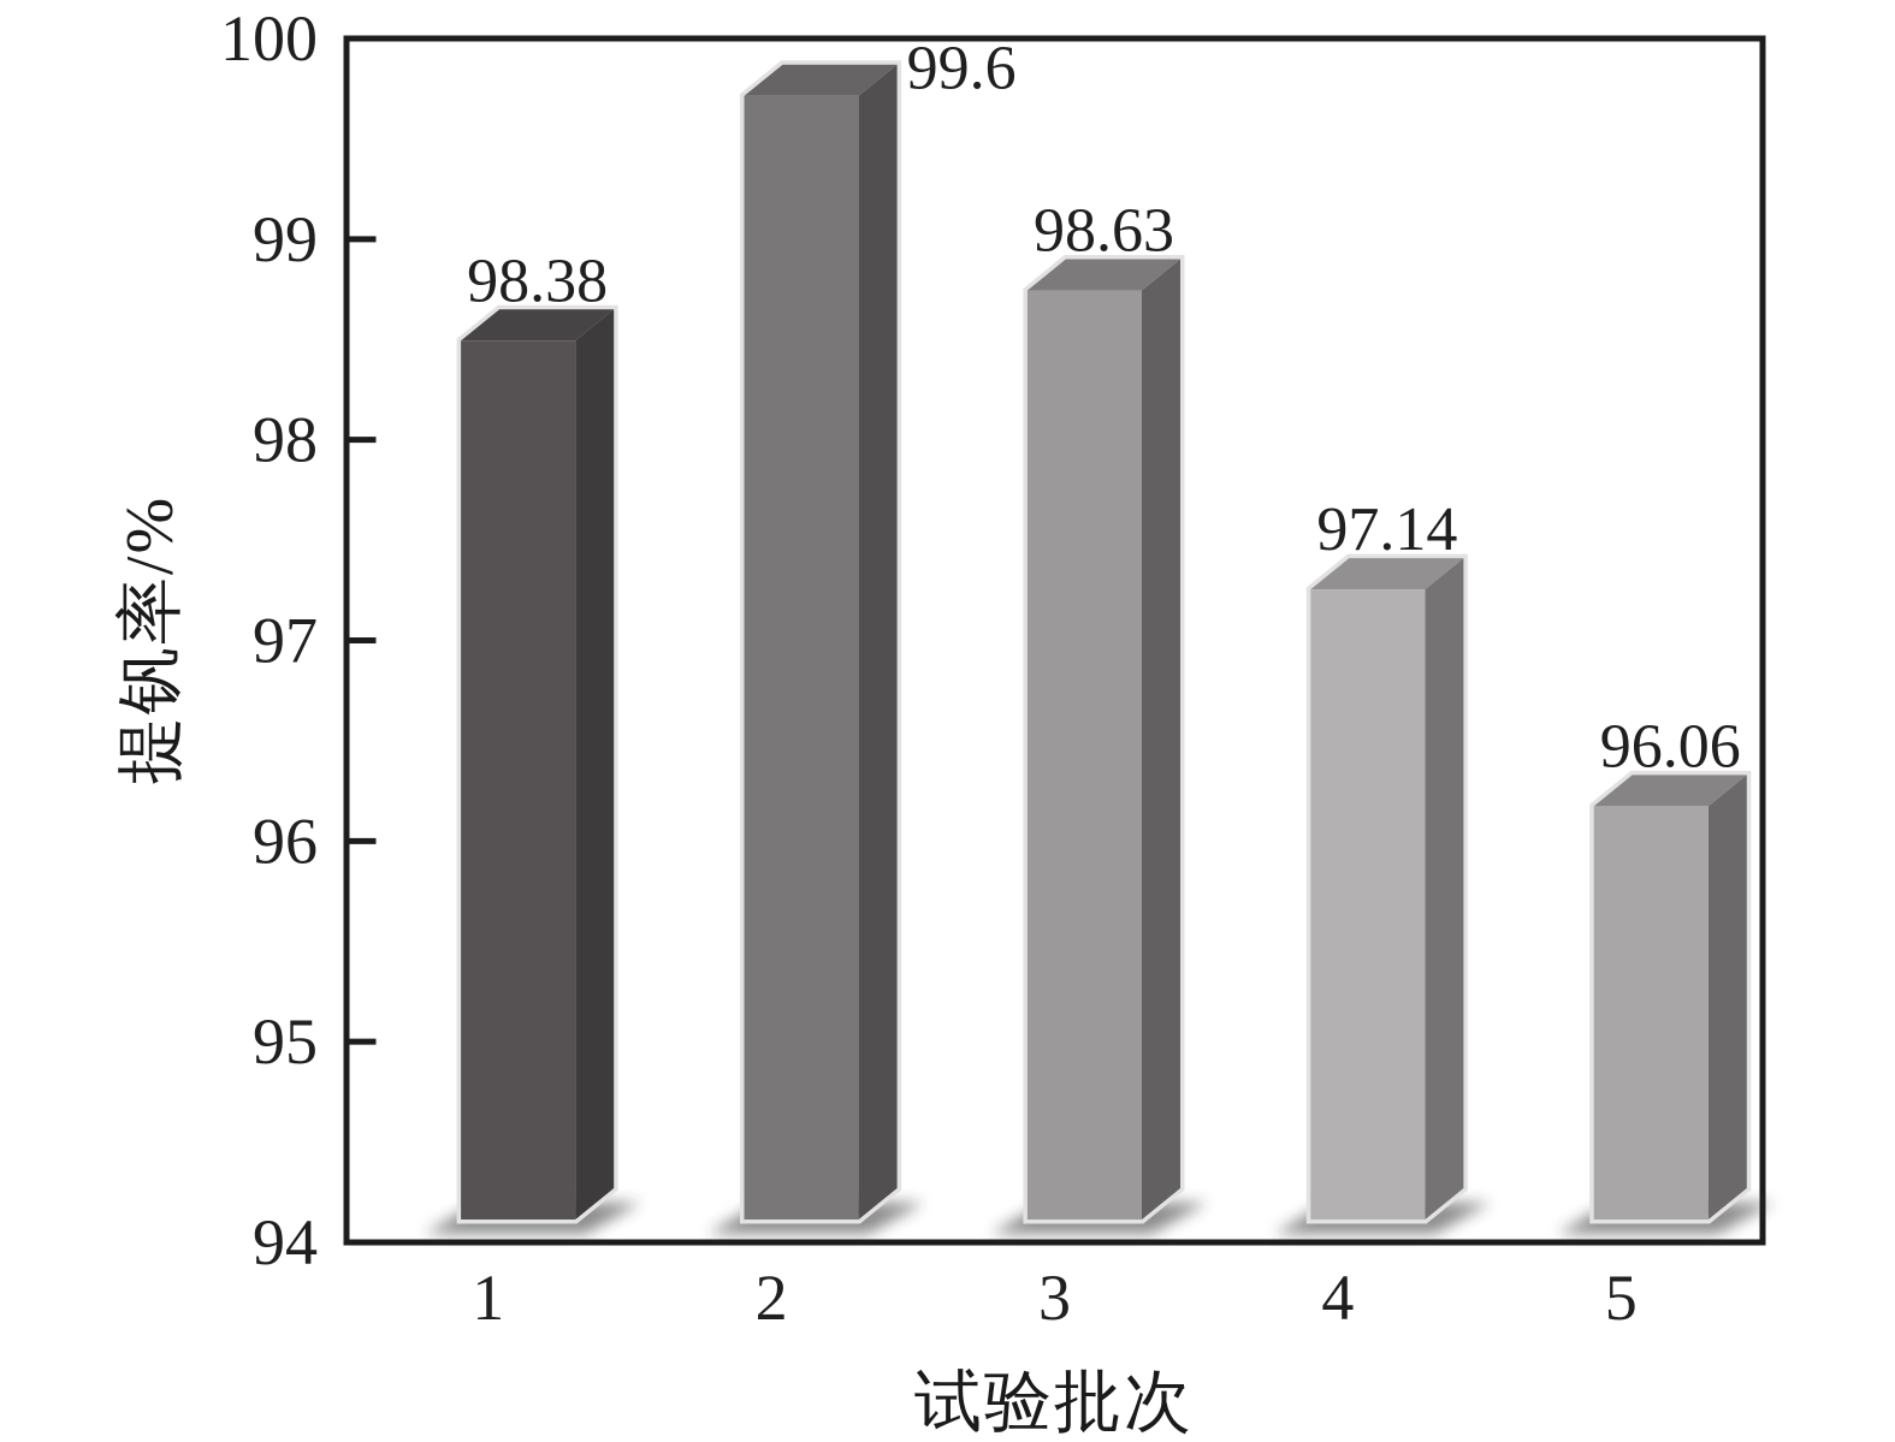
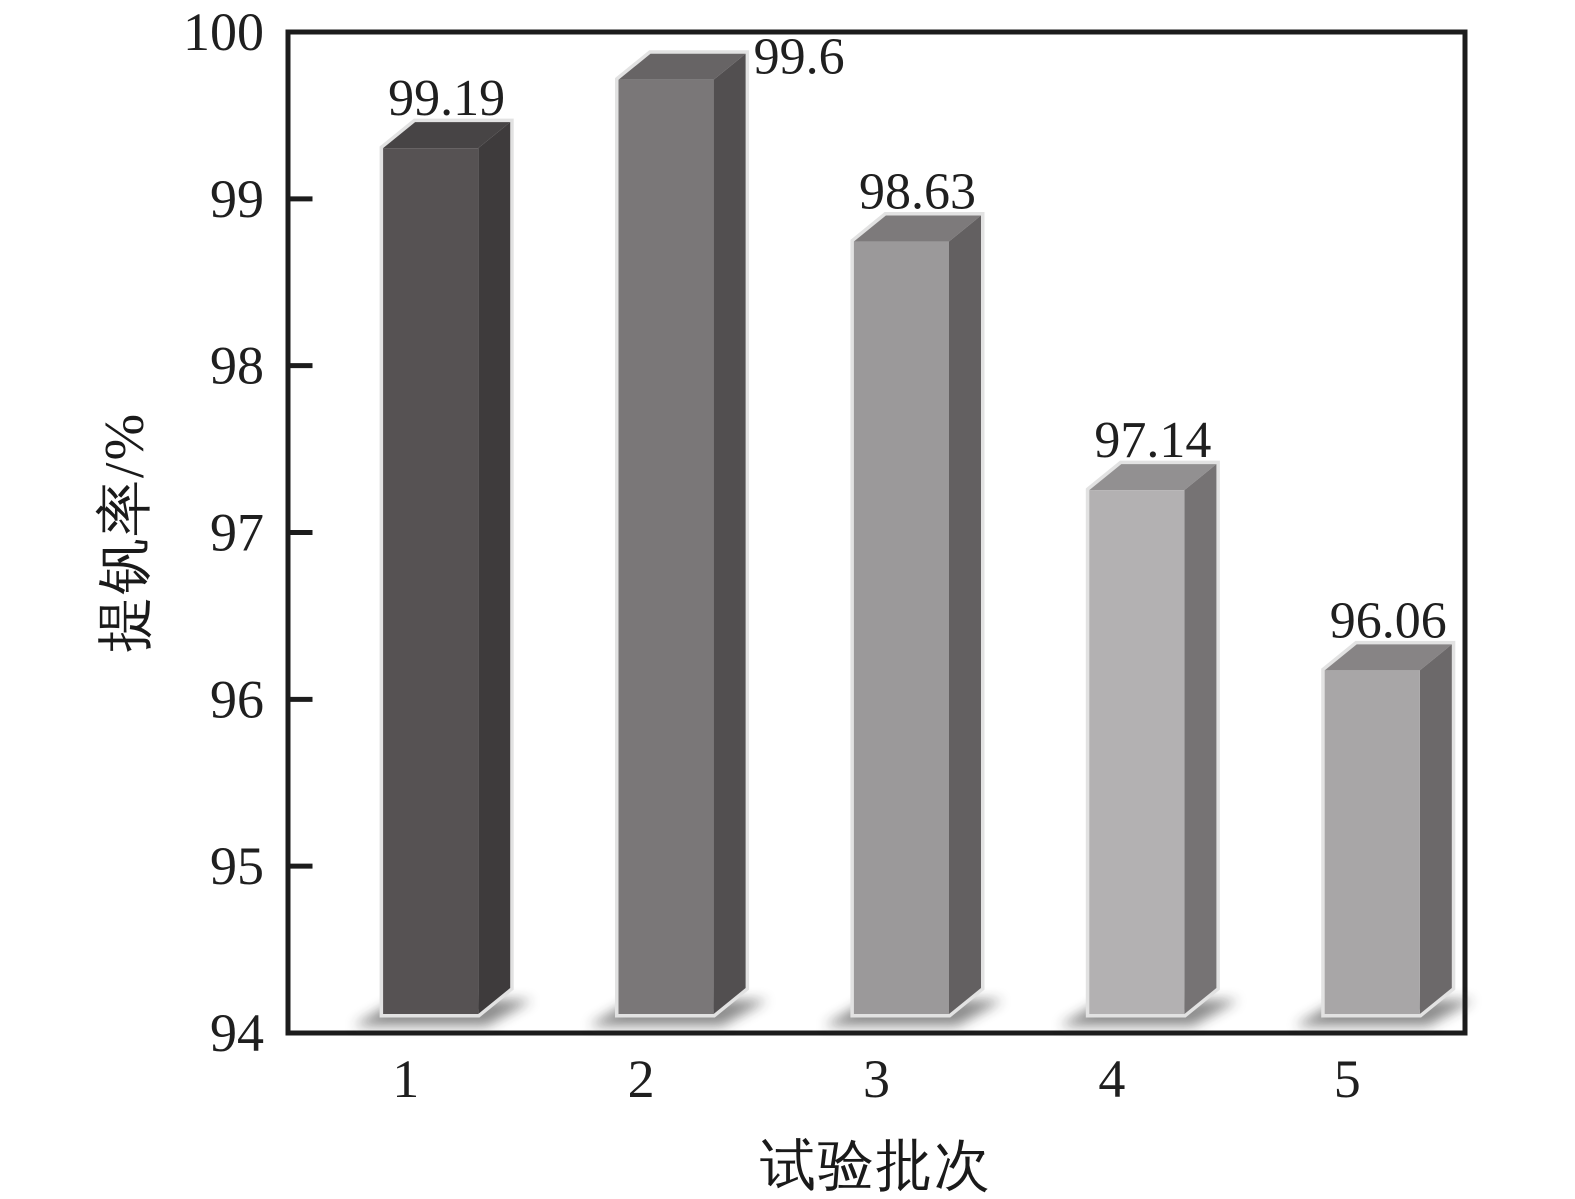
1: 98.38 -> 99.19
